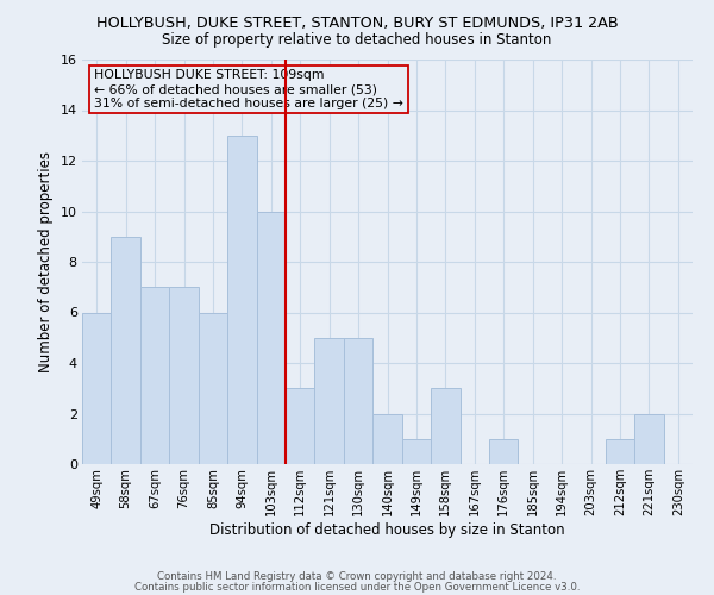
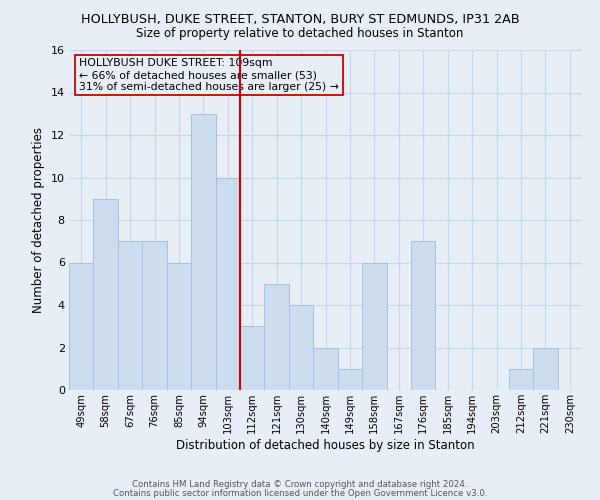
130sqm: 5 -> 4
158sqm: 3 -> 6
176sqm: 1 -> 7
